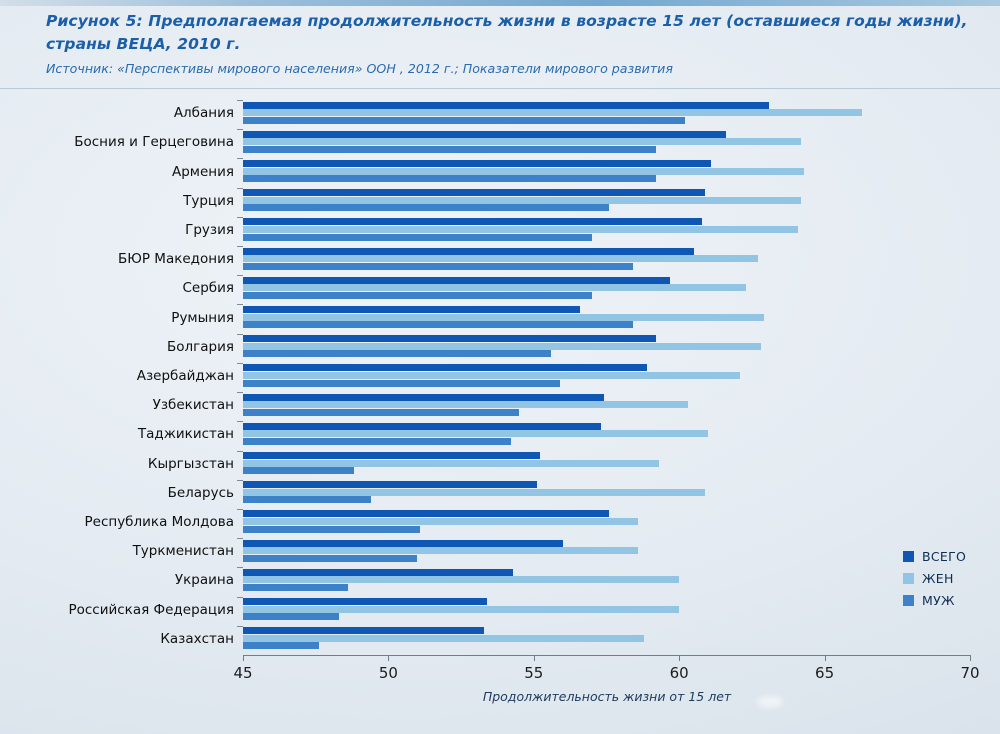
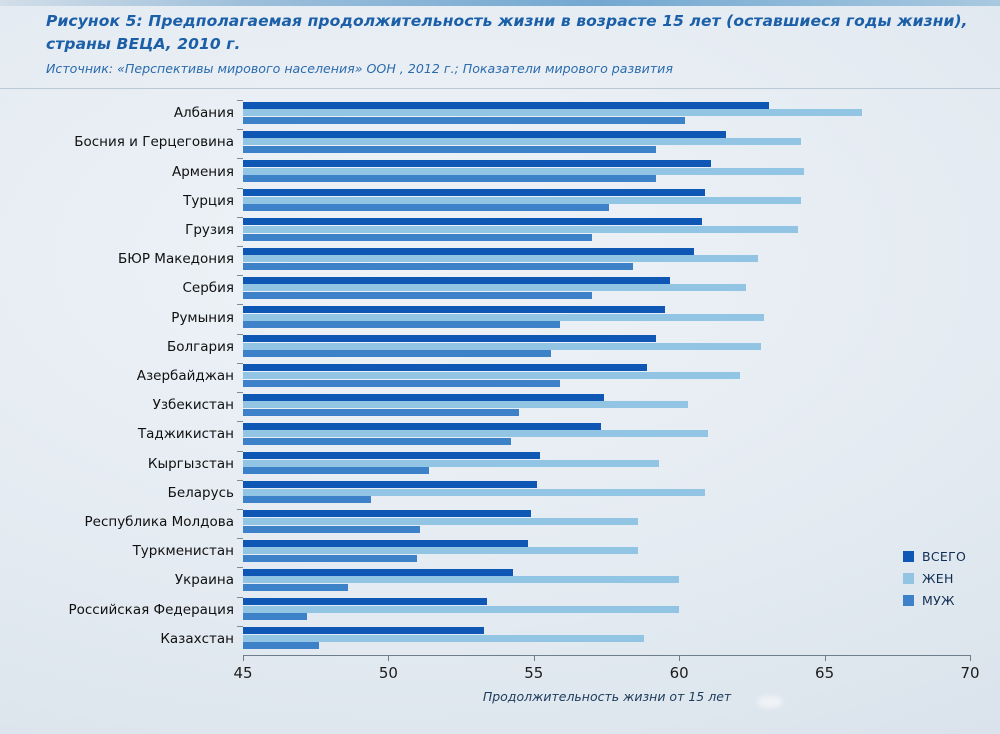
ВСЕГО/Румыния: 56.6 -> 59.5
МУЖ/Румыния: 58.4 -> 55.9
МУЖ/Кыргызстан: 48.8 -> 51.4
ВСЕГО/Республика Молдова: 57.6 -> 54.9
ВСЕГО/Туркменистан: 56.0 -> 54.8
МУЖ/Российская Федерация: 48.3 -> 47.2
